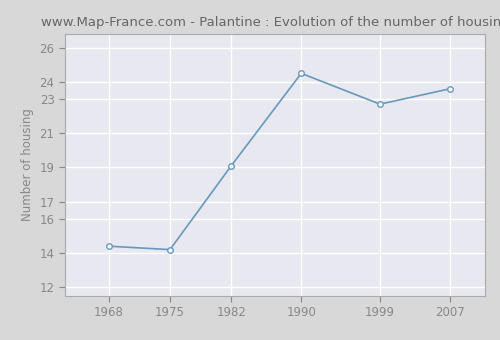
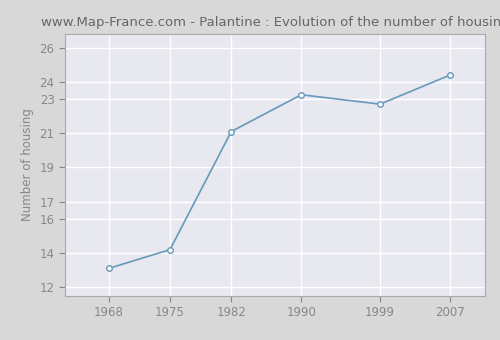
1968: 14.4 -> 13.1
1982: 19.1 -> 21.1
1990: 24.5 -> 23.2
2007: 23.6 -> 24.4
